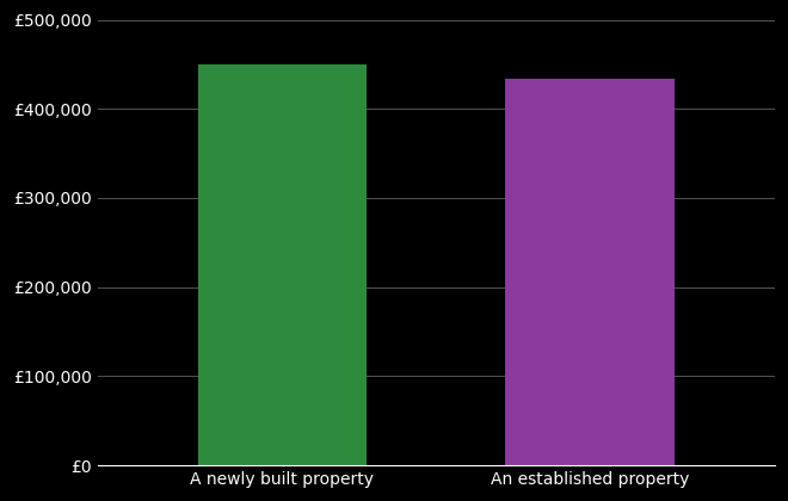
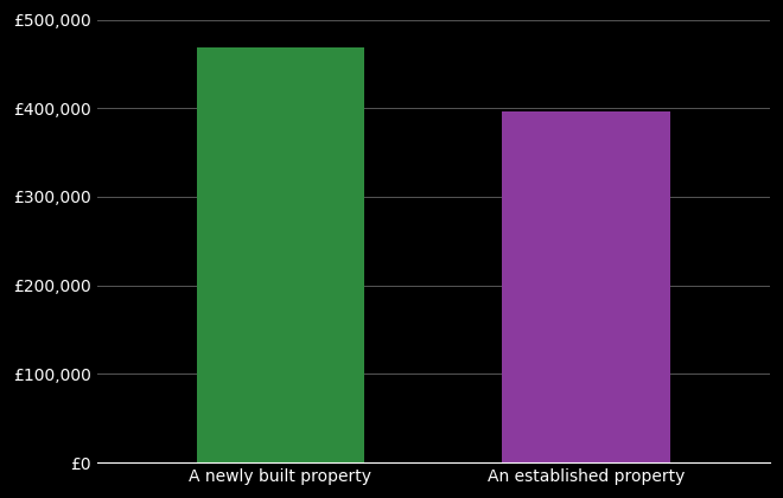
A newly built property: £450,000 -> £469,000
An established property: £434,000 -> £397,000
